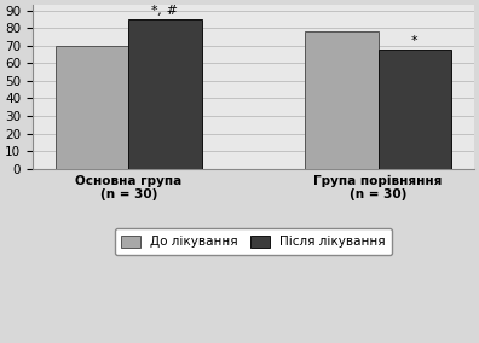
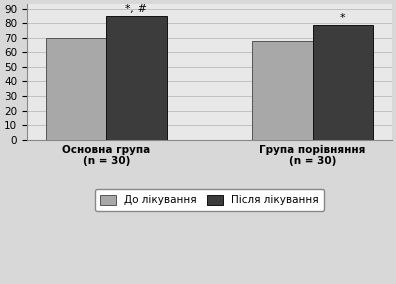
До лікування/Група порівняння (n = 30): 78 -> 68
Після лікування/Група порівняння (n = 30): 68 -> 79
